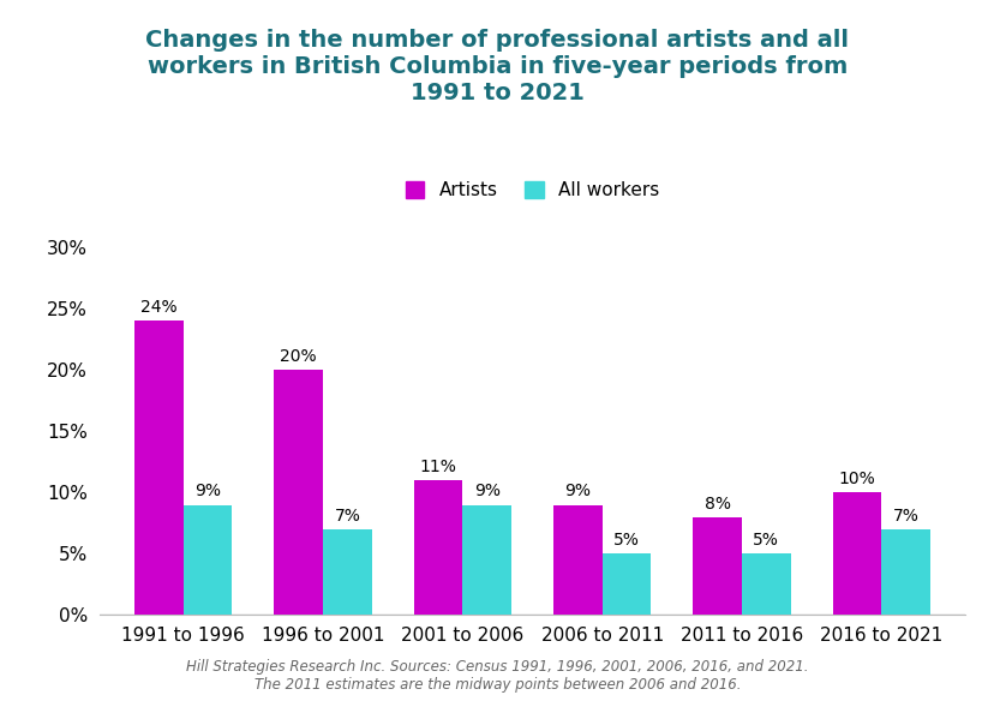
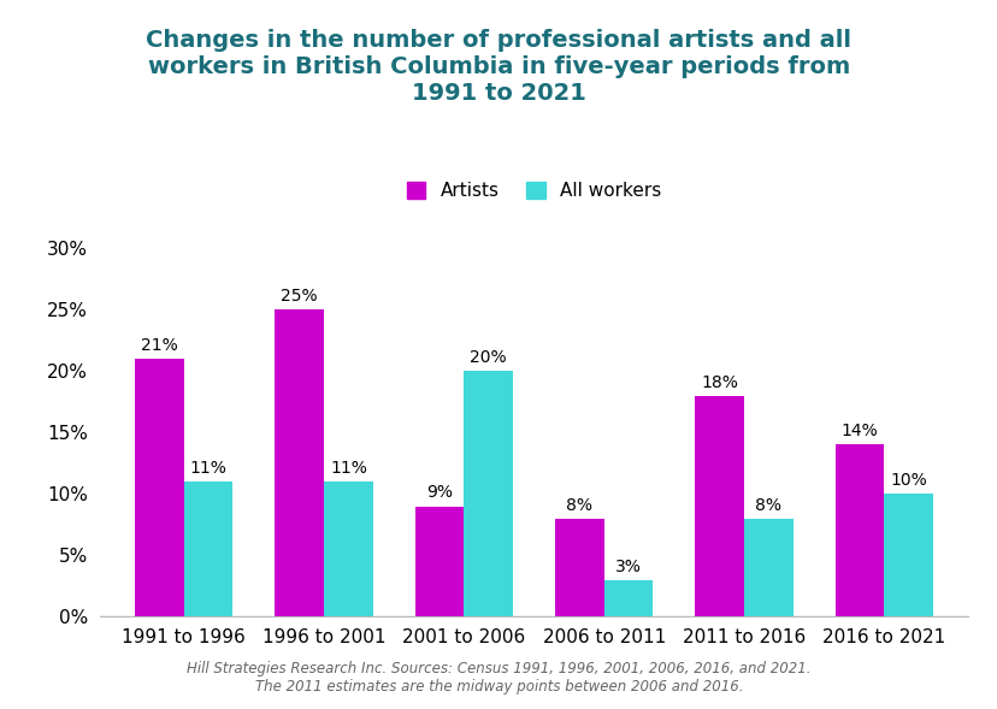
Artists/1991 to 1996: 24% -> 21%
All workers/1991 to 1996: 9% -> 11%
Artists/1996 to 2001: 20% -> 25%
All workers/1996 to 2001: 7% -> 11%
Artists/2001 to 2006: 11% -> 9%
All workers/2001 to 2006: 9% -> 20%
Artists/2006 to 2011: 9% -> 8%
All workers/2006 to 2011: 5% -> 3%
Artists/2011 to 2016: 8% -> 18%
All workers/2011 to 2016: 5% -> 8%
Artists/2016 to 2021: 10% -> 14%
All workers/2016 to 2021: 7% -> 10%
